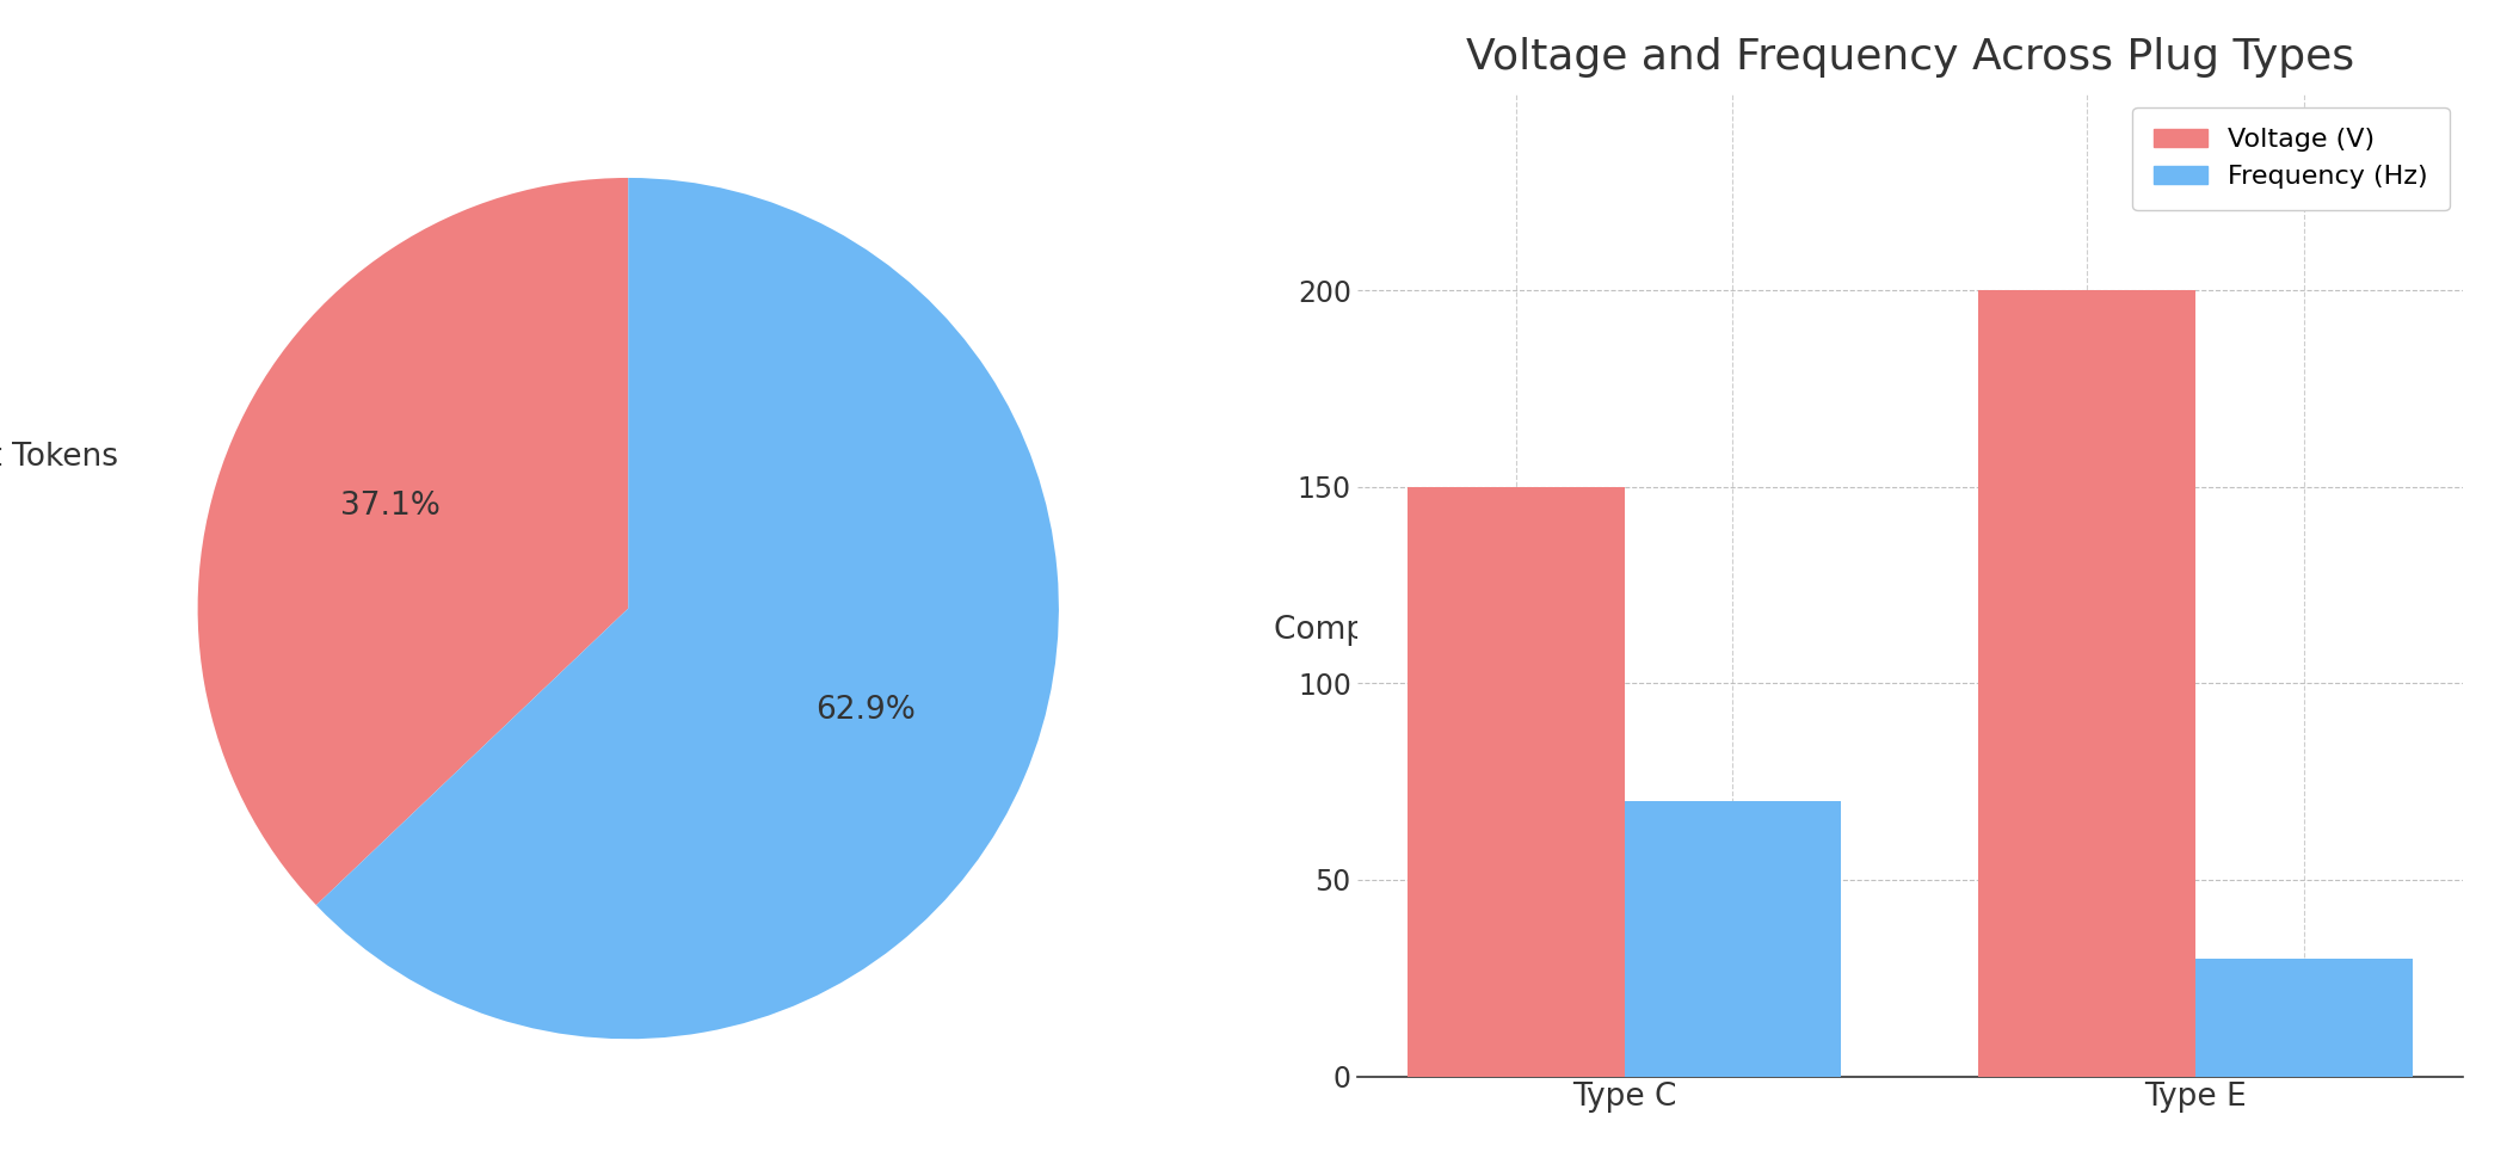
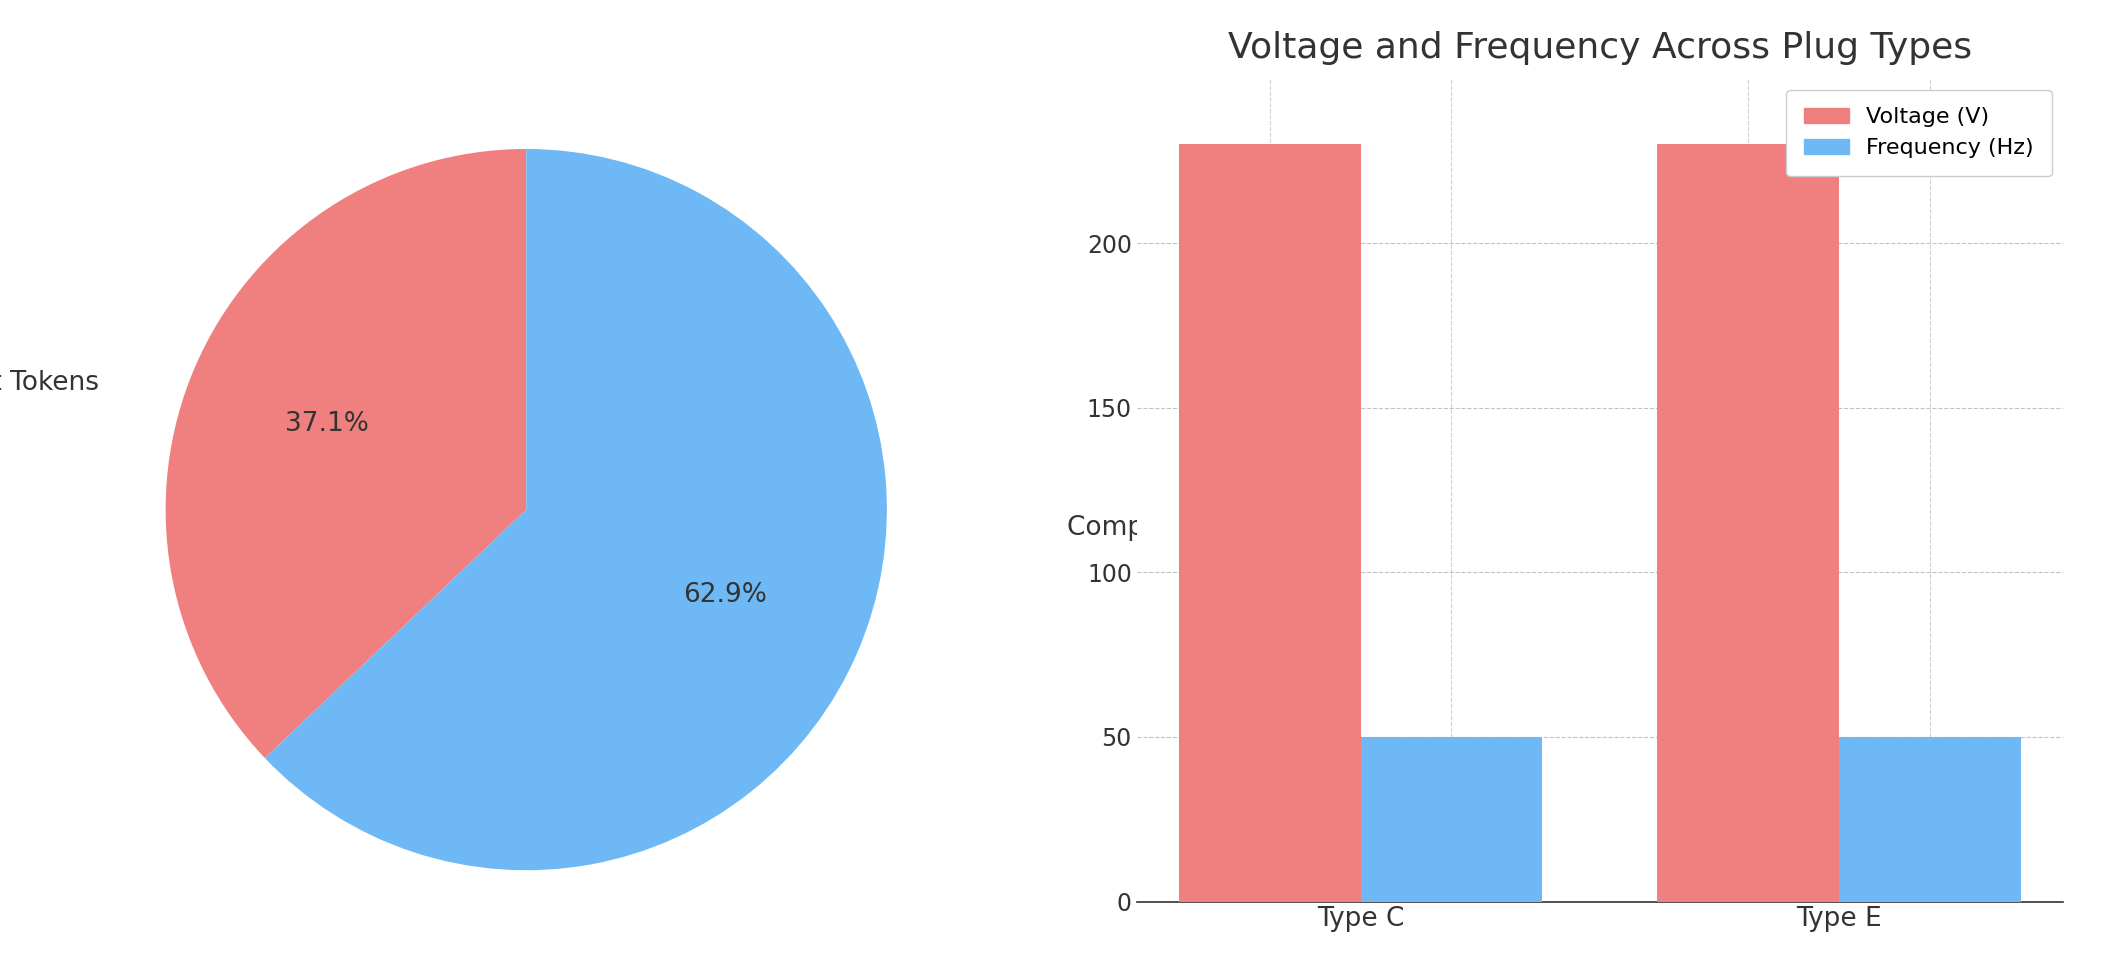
Voltage (V)/Type C: 150 -> 230
Frequency (Hz)/Type C: 70 -> 50
Voltage (V)/Type E: 200 -> 230
Frequency (Hz)/Type E: 30 -> 50
